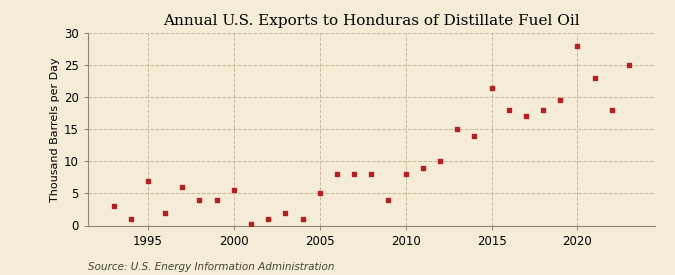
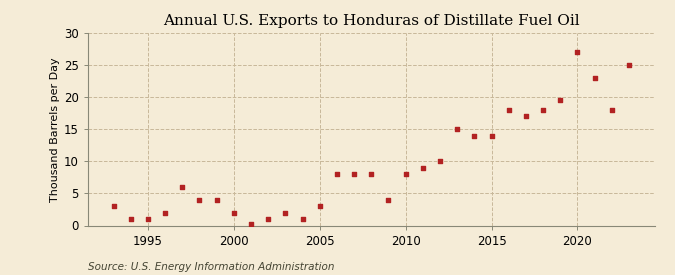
1995: 7.0 -> 1.0
2000: 5.6 -> 2.0
2005: 5.0 -> 3.0
2015: 21.4 -> 14.0
2020: 28.0 -> 27.0
